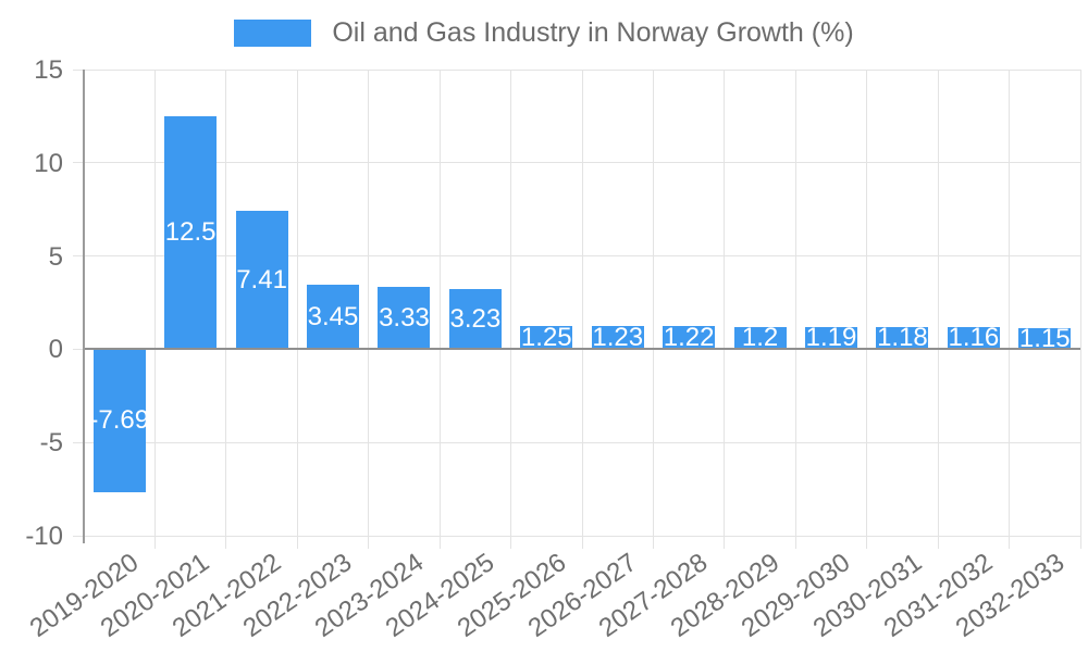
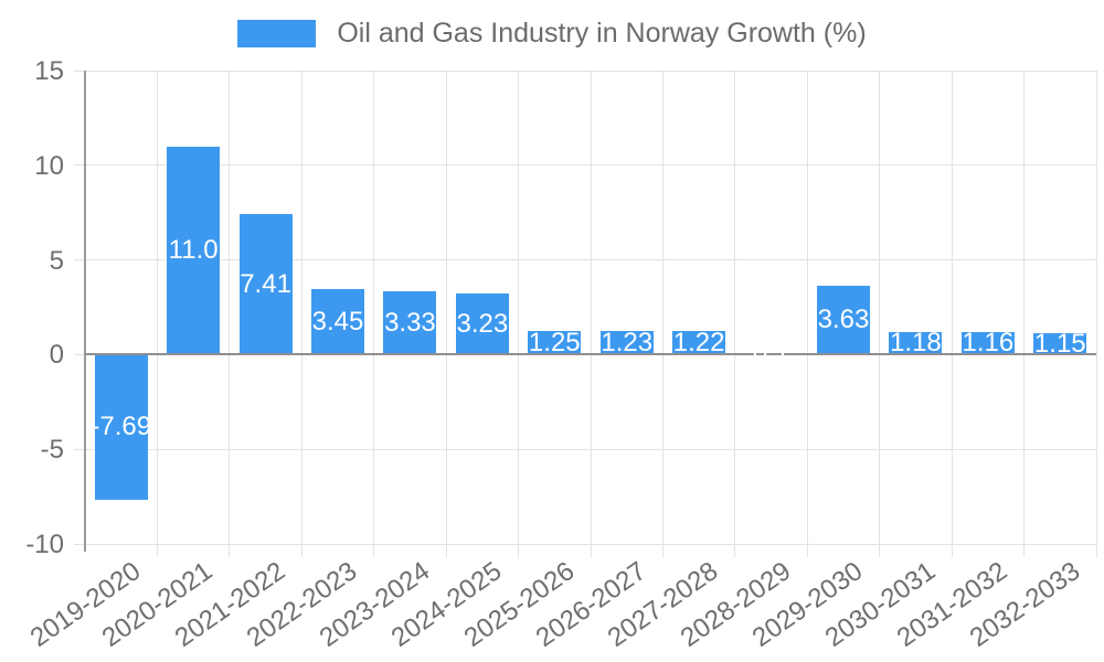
2020-2021: 12.5 -> 11.0
2028-2029: 1.2 -> 0.1
2029-2030: 1.19 -> 3.63
